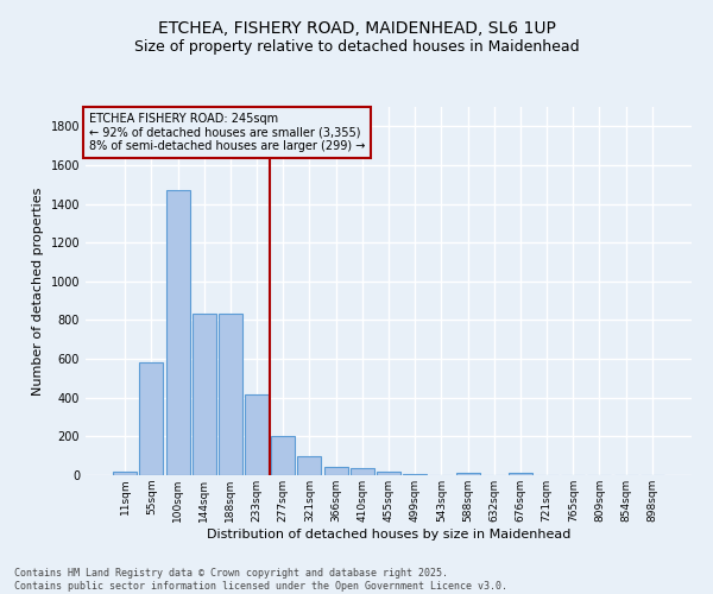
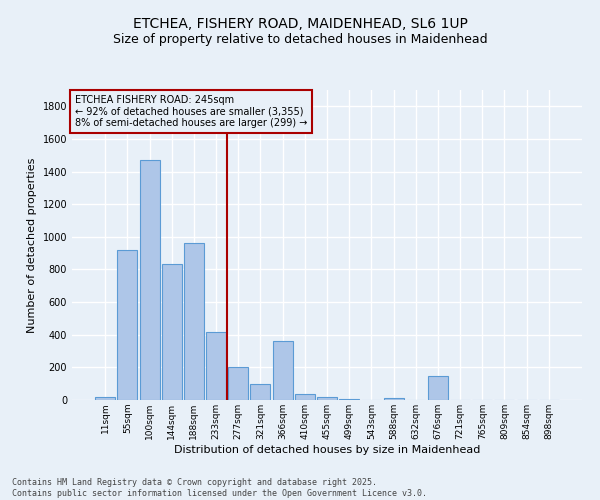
55sqm: 580 -> 920
188sqm: 840 -> 960
366sqm: 40 -> 360
676sqm: 10 -> 150
